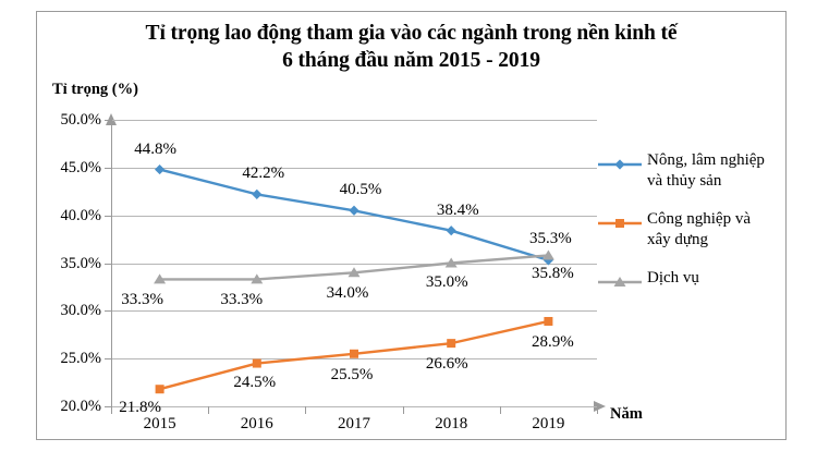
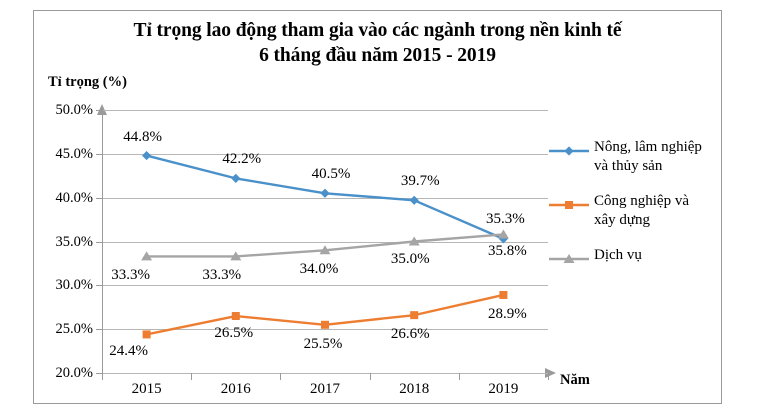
Công nghiệp và xây dựng/2015: 21.8% -> 24.4%
Công nghiệp và xây dựng/2016: 24.5% -> 26.5%
Nông, lâm nghiệp và thủy sản/2018: 38.4% -> 39.7%
